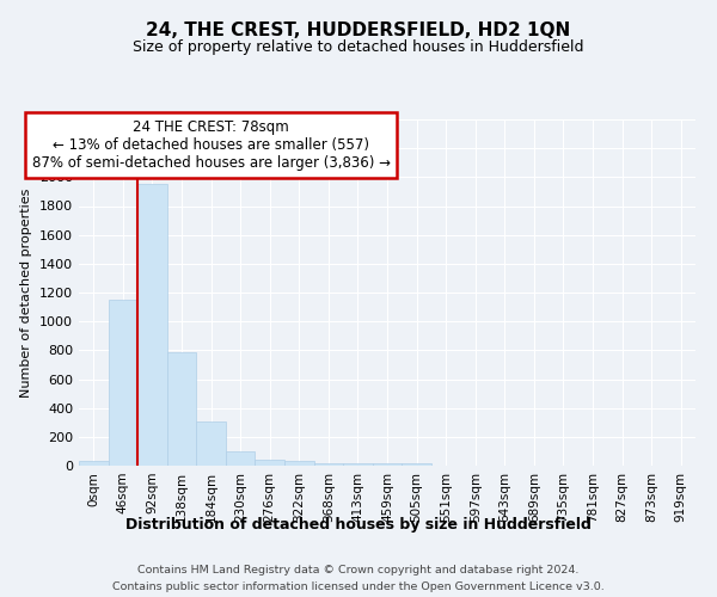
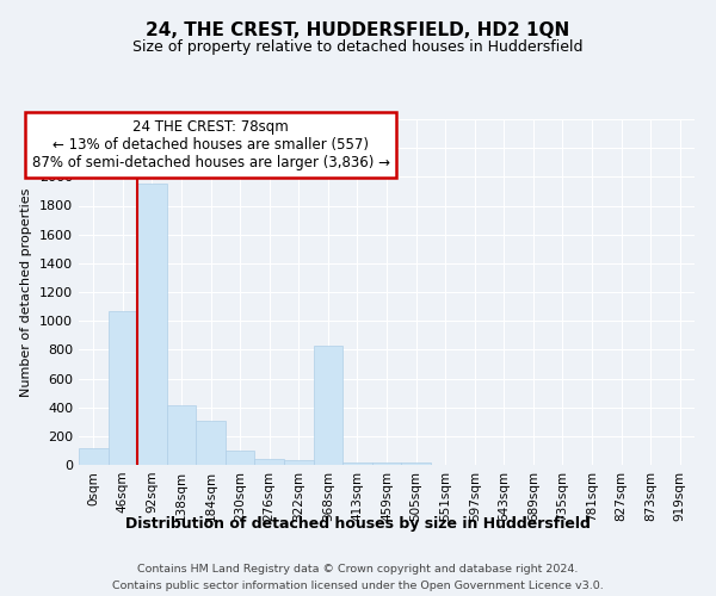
0sqm: 30 -> 120
46sqm: 1150 -> 1070
138sqm: 790 -> 410
368sqm: 20 -> 830
